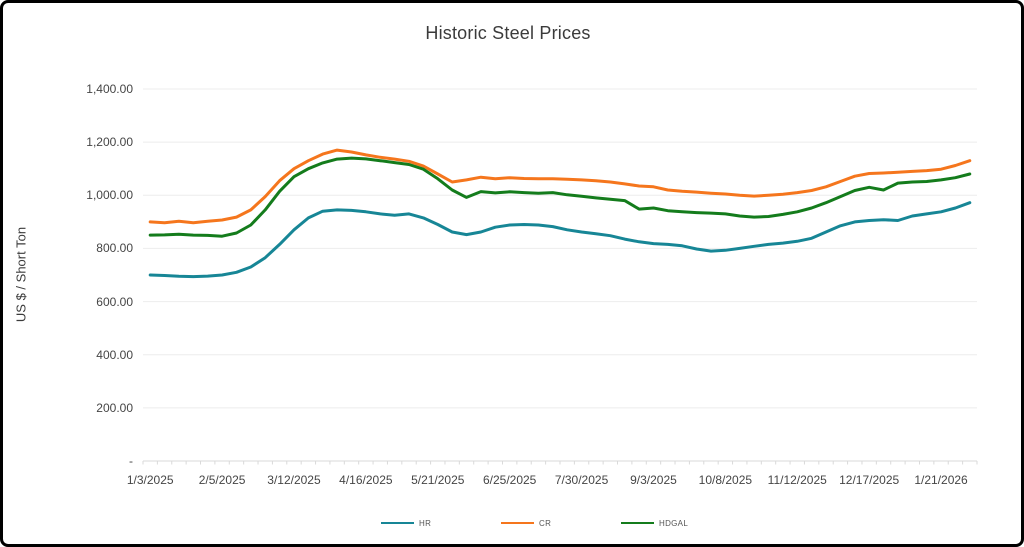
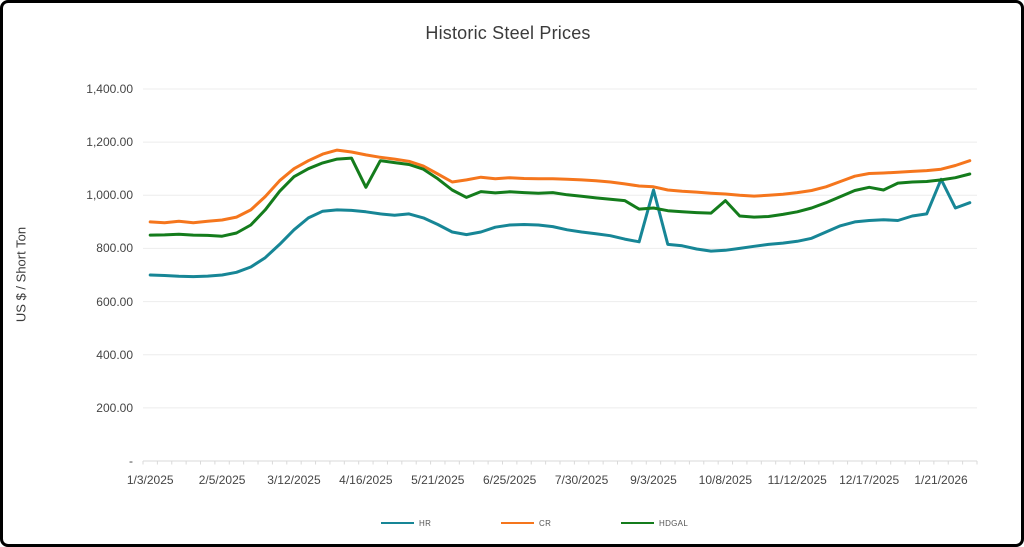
HDGAL/4/16/2025: 1140 -> 1030
HR/9/3/2025: 820 -> 1020
HDGAL/10/8/2025: 930 -> 980
HR/1/21/2026: 940 -> 1060
